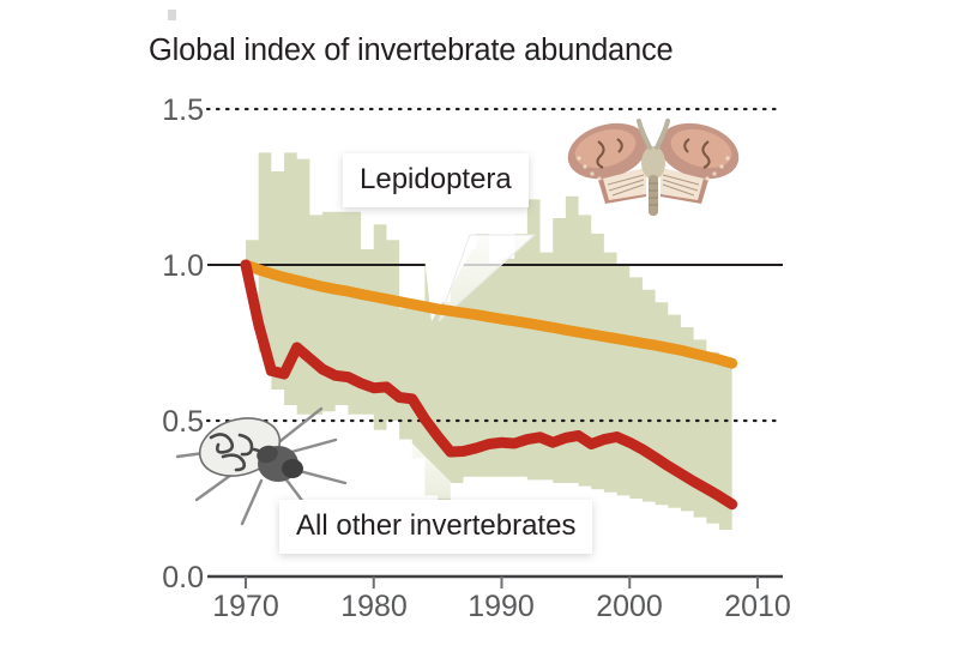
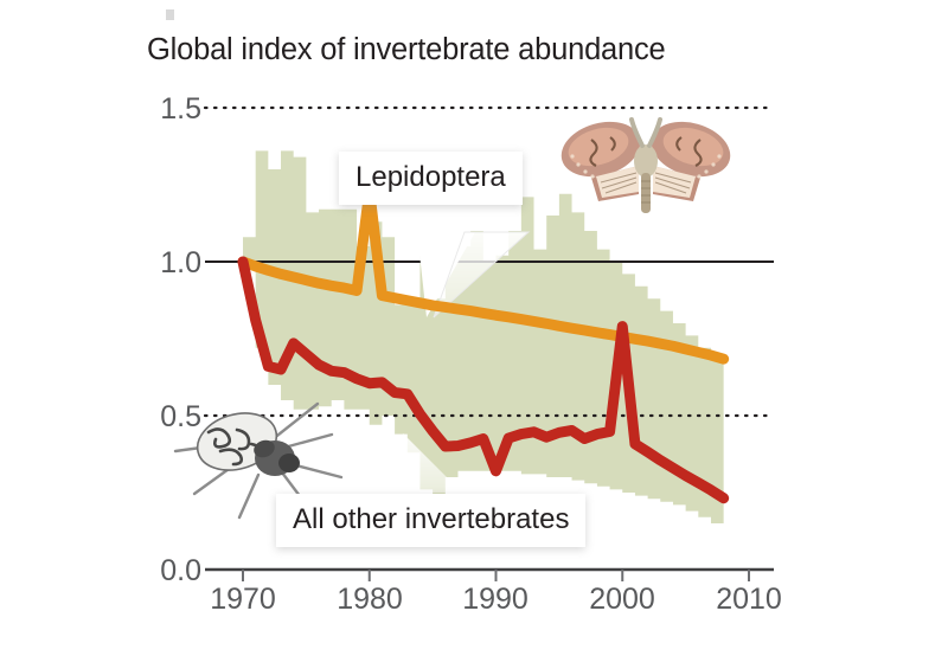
Lepidoptera/1980: 0.90 -> 1.23
All other invertebrates/1990: 0.43 -> 0.32
All other invertebrates/2000: 0.43 -> 0.79
